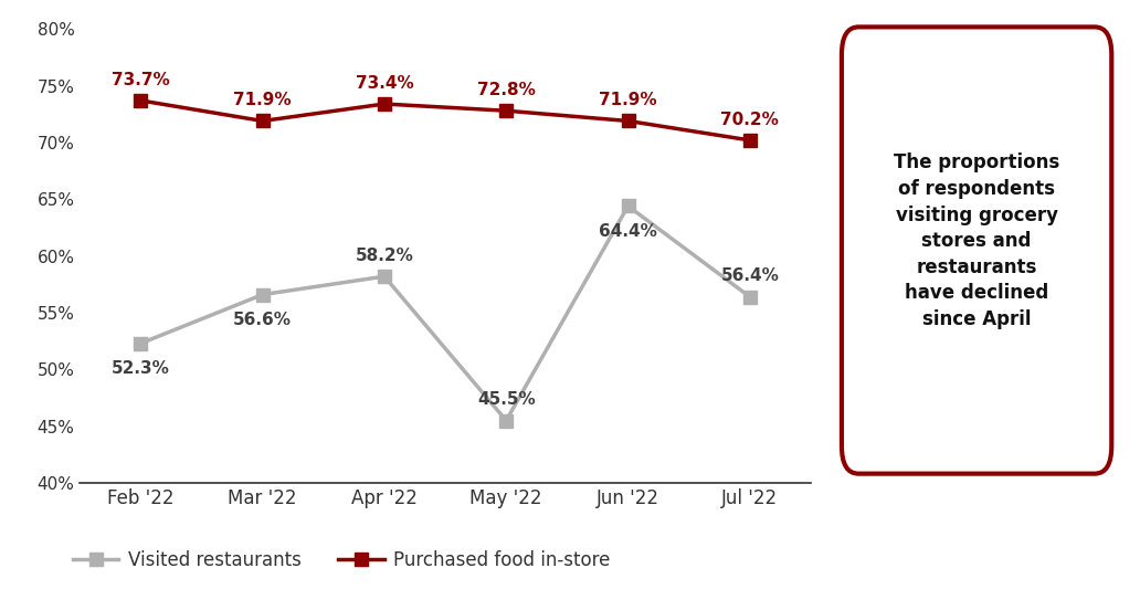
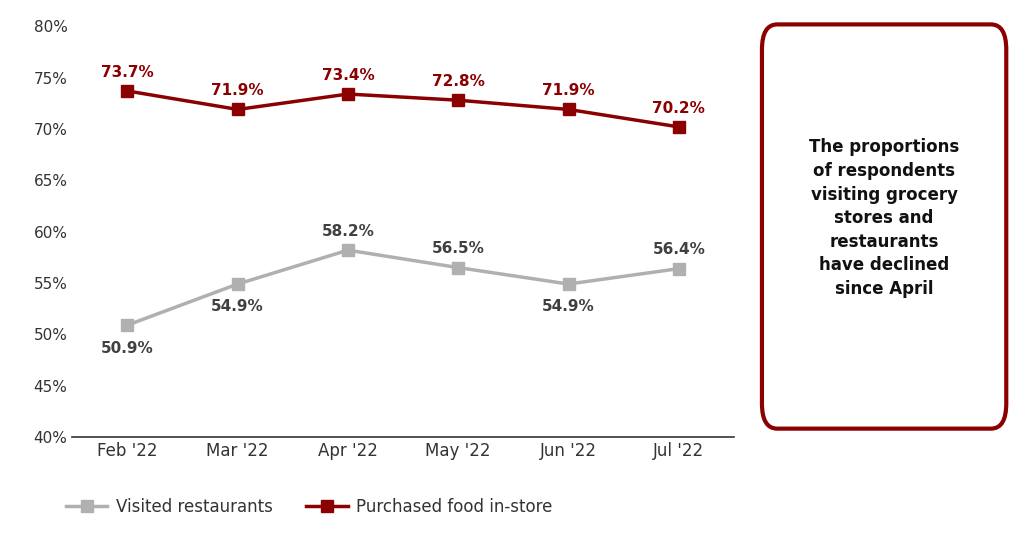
Visited restaurants/Feb '22: 52.3% -> 50.9%
Visited restaurants/Mar '22: 56.6% -> 54.9%
Visited restaurants/May '22: 45.5% -> 56.5%
Visited restaurants/Jun '22: 64.4% -> 54.9%
